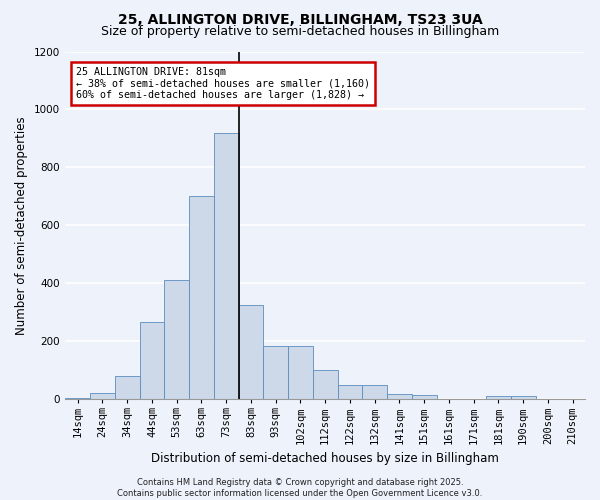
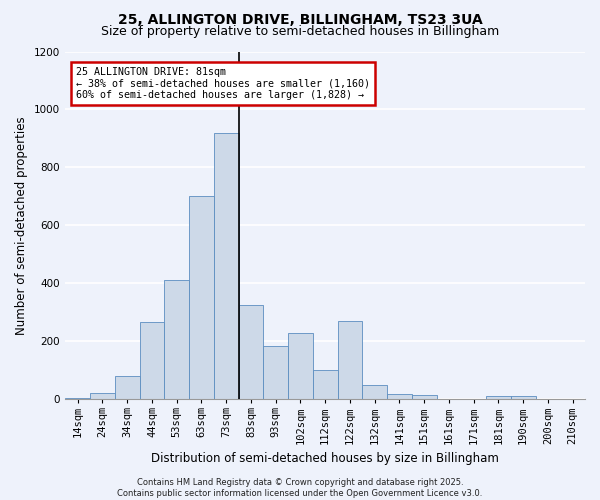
102sqm: 185 -> 230
122sqm: 50 -> 270
